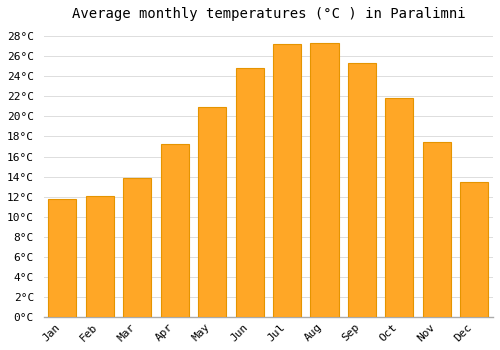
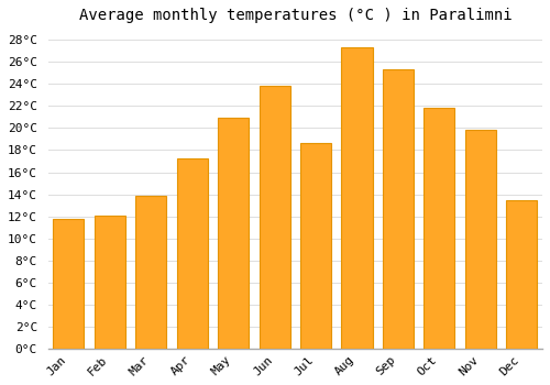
Jun: 24.8°C -> 23.8°C
Jul: 27.2°C -> 18.6°C
Nov: 17.4°C -> 19.8°C
